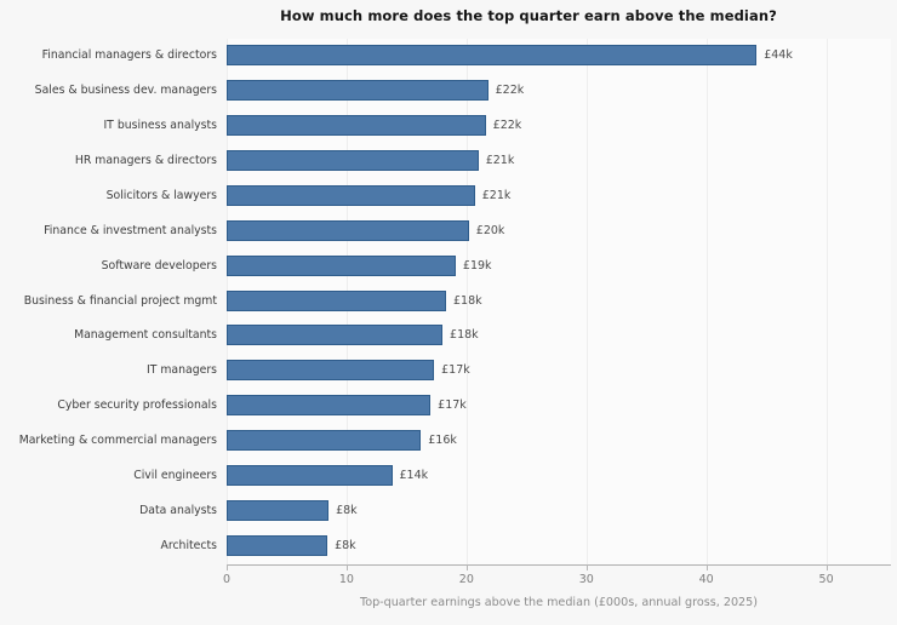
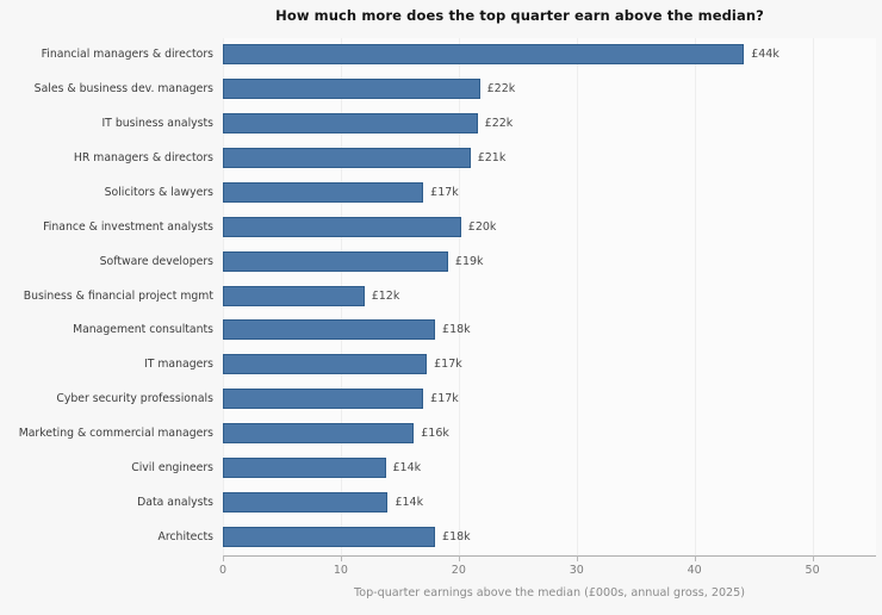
Solicitors & lawyers: £21k -> £17k
Business & financial project mgmt: £18k -> £12k
Data analysts: £8k -> £14k
Architects: £8k -> £18k
